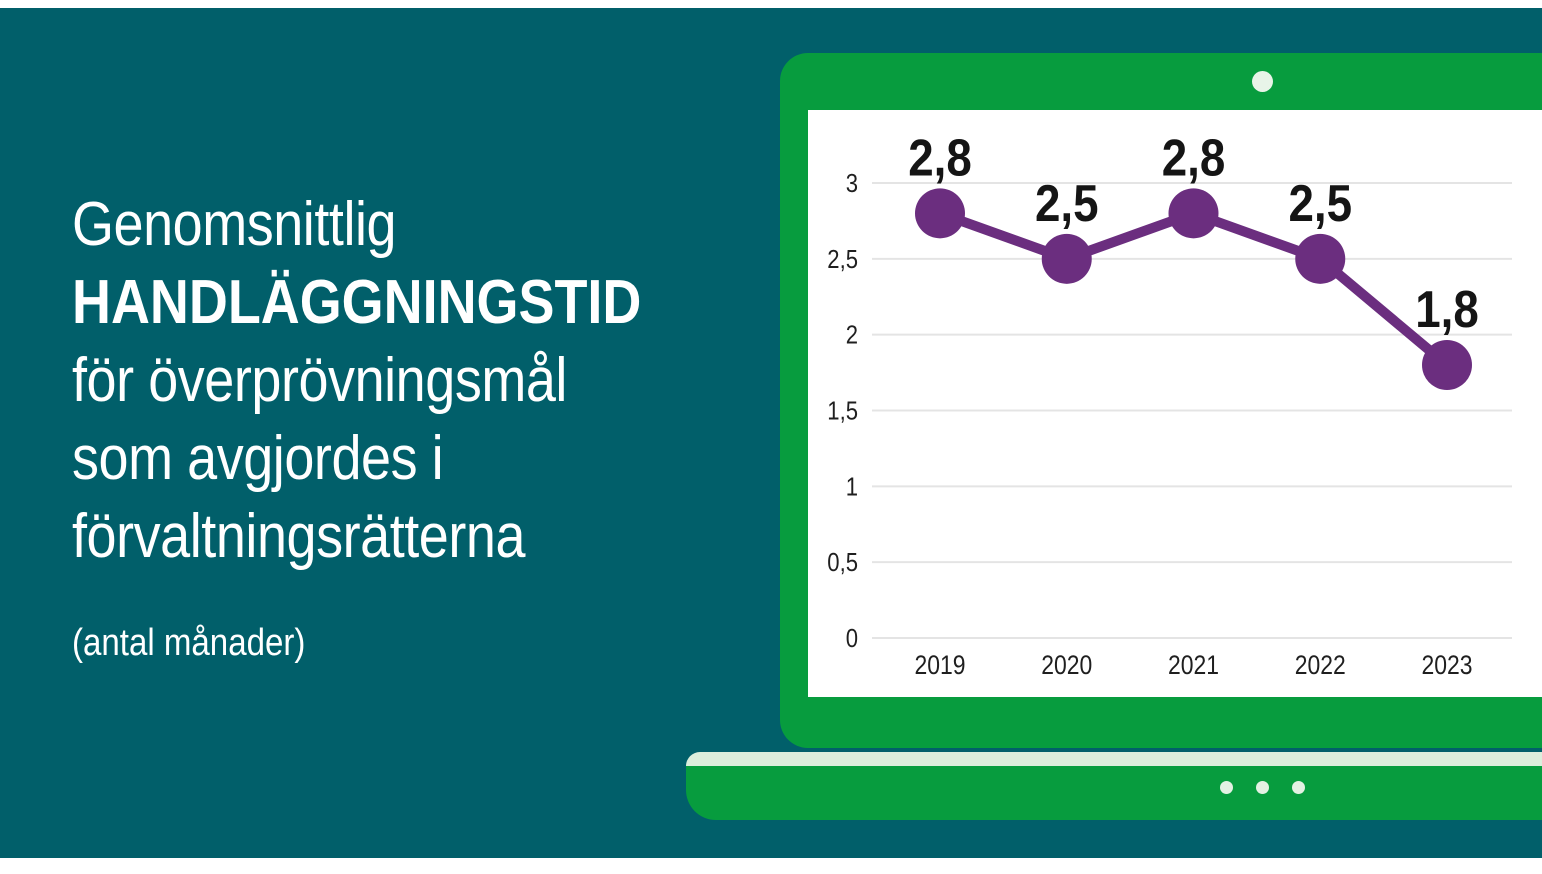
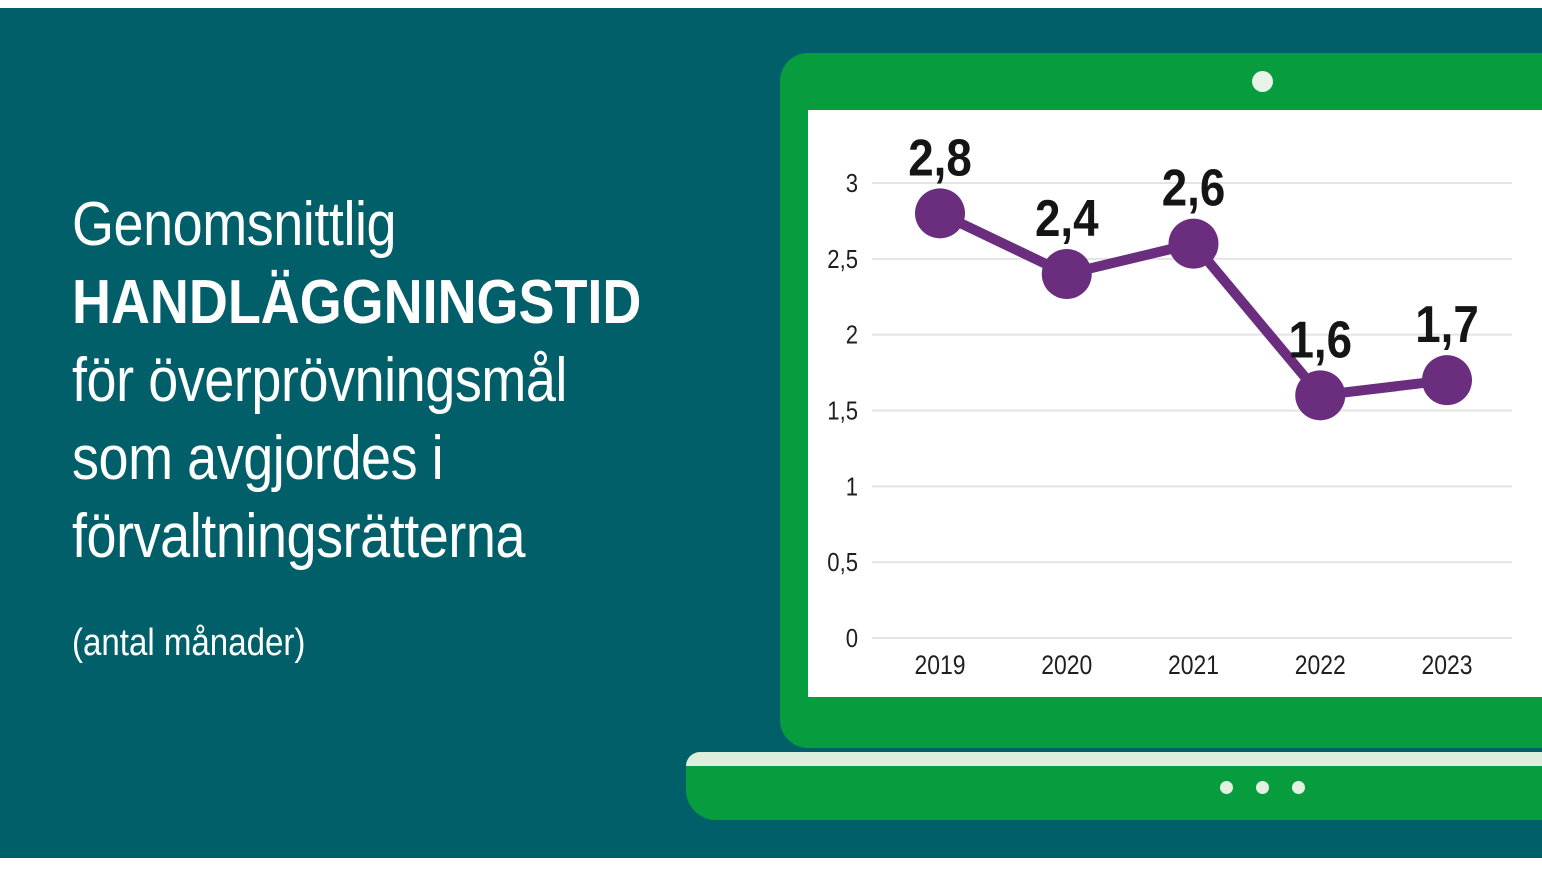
2020: 2,5 -> 2,4
2021: 2,8 -> 2,6
2022: 2,5 -> 1,6
2023: 1,8 -> 1,7
